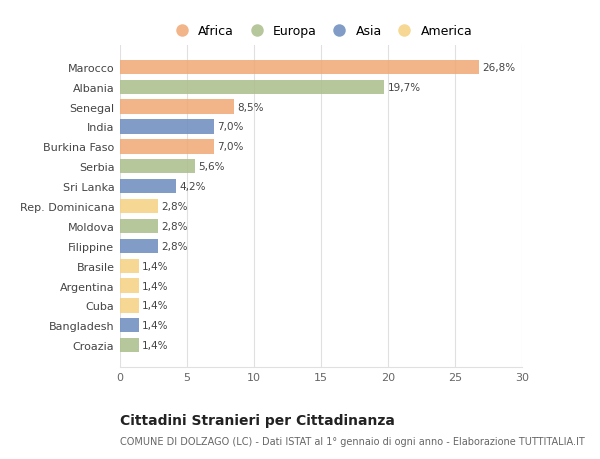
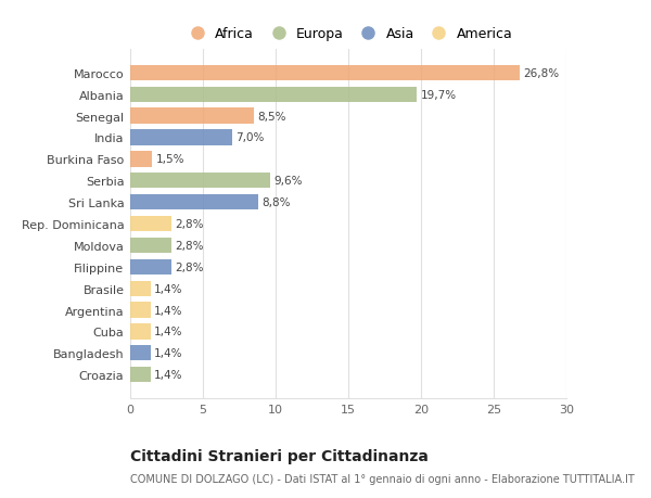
Burkina Faso: 7,0% -> 1,5%
Serbia: 5,6% -> 9,6%
Sri Lanka: 4,2% -> 8,8%
